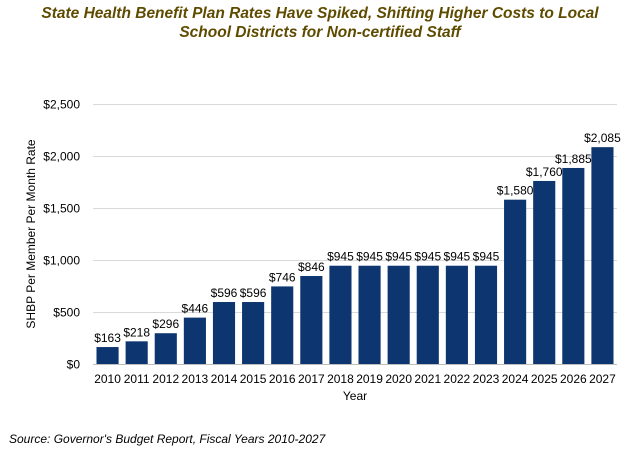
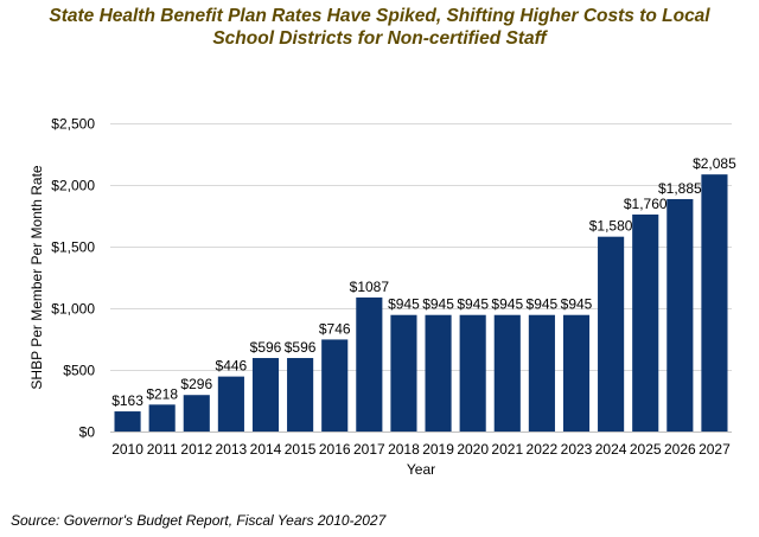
2017: $846 -> $1087
